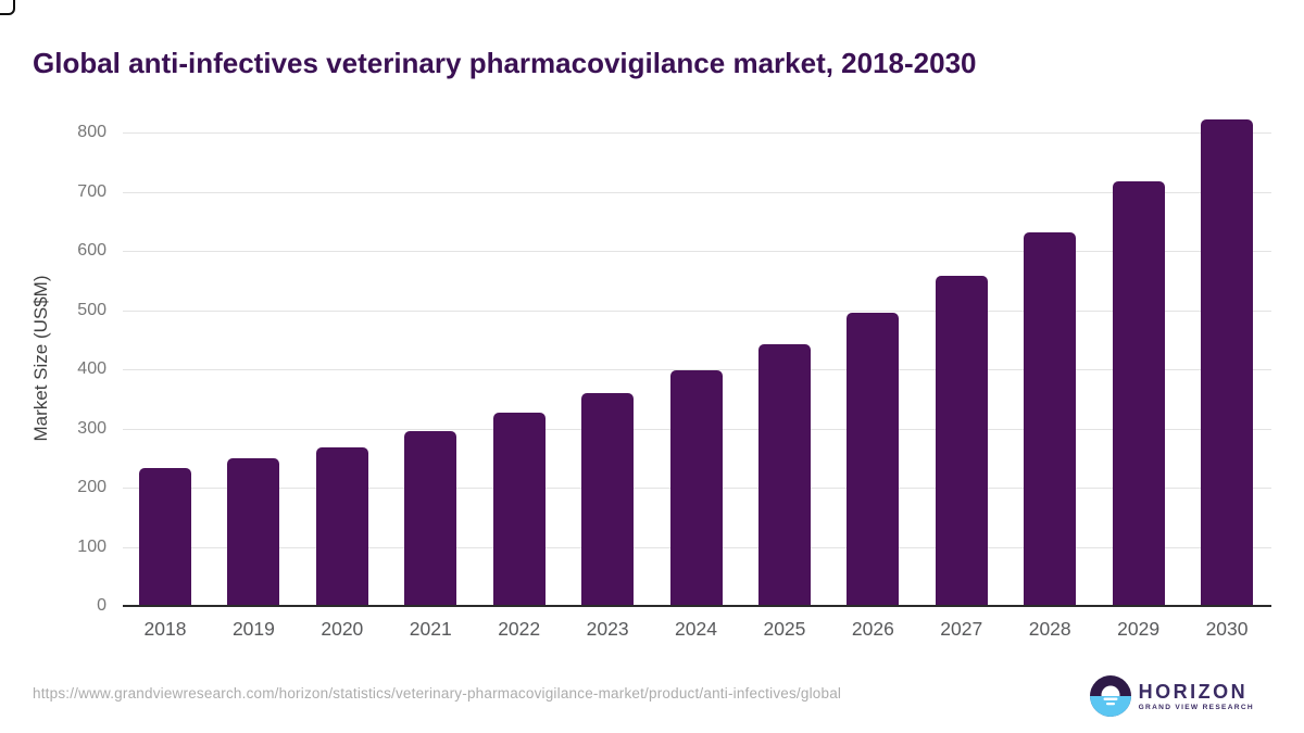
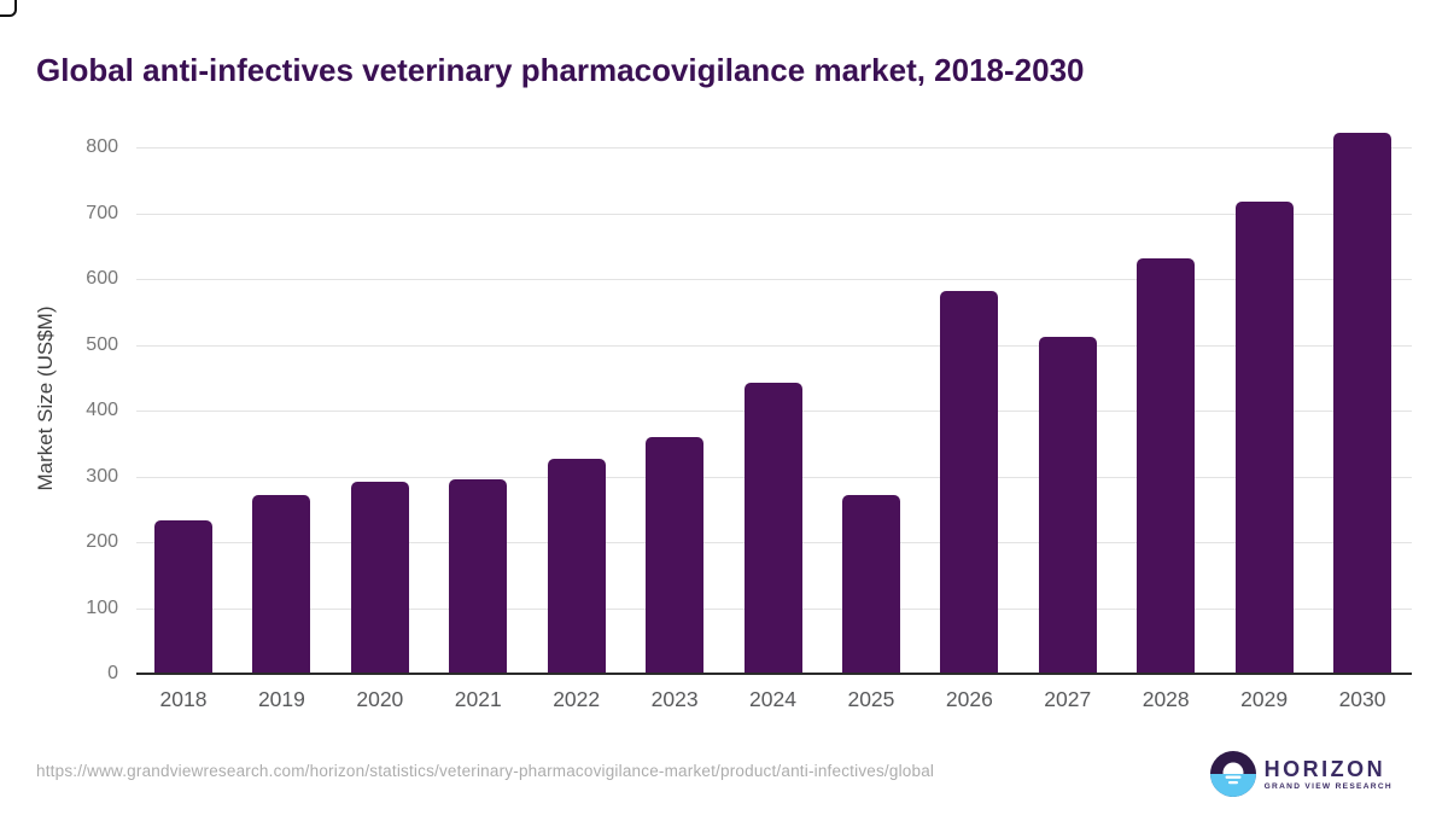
2019: 250 -> 270
2020: 270 -> 290
2024: 400 -> 440
2025: 440 -> 270
2026: 490 -> 580
2027: 560 -> 510
